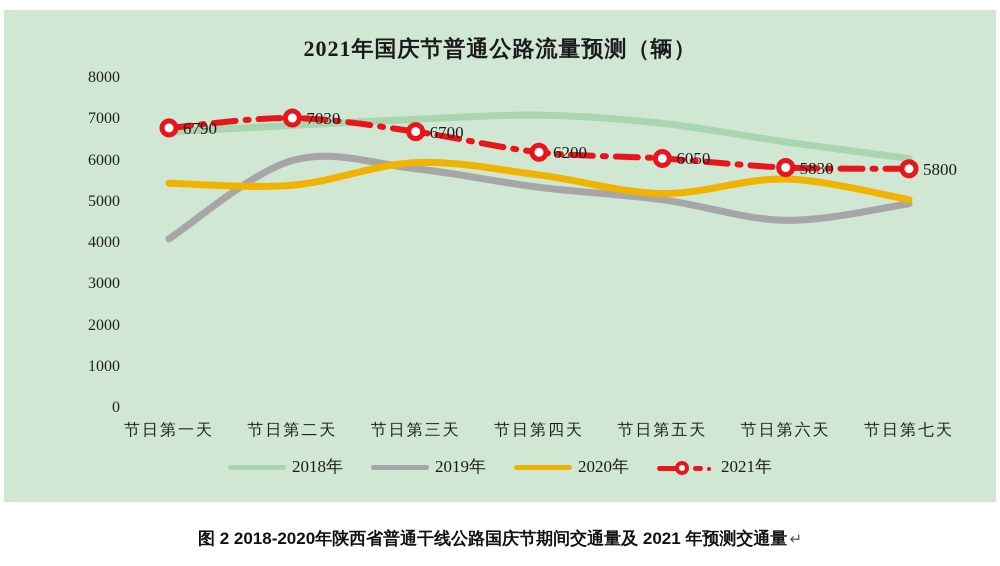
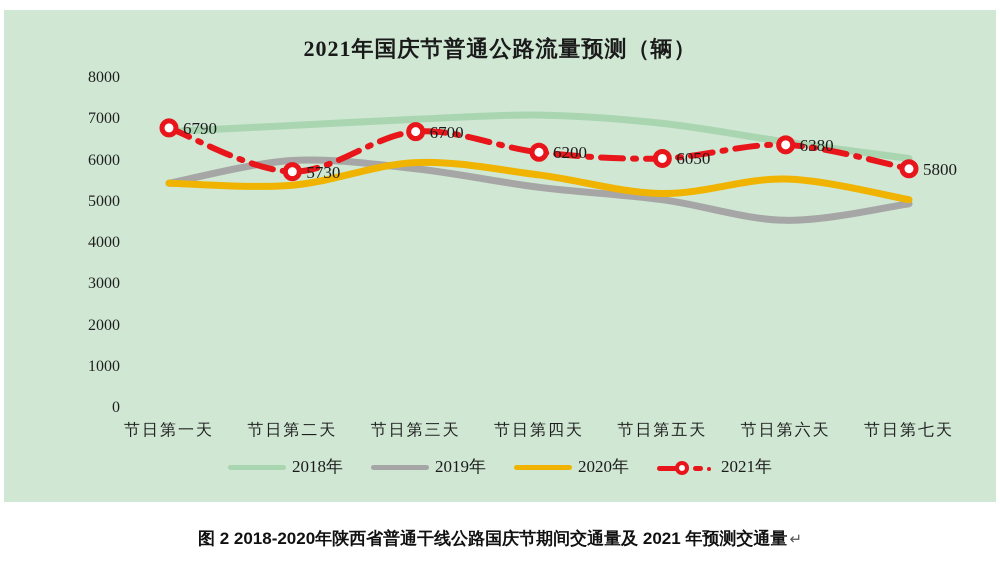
2019年/节日第一天: 4100 -> 5400
2021年/节日第二天: 7030 -> 5730
2021年/节日第六天: 5830 -> 6380
